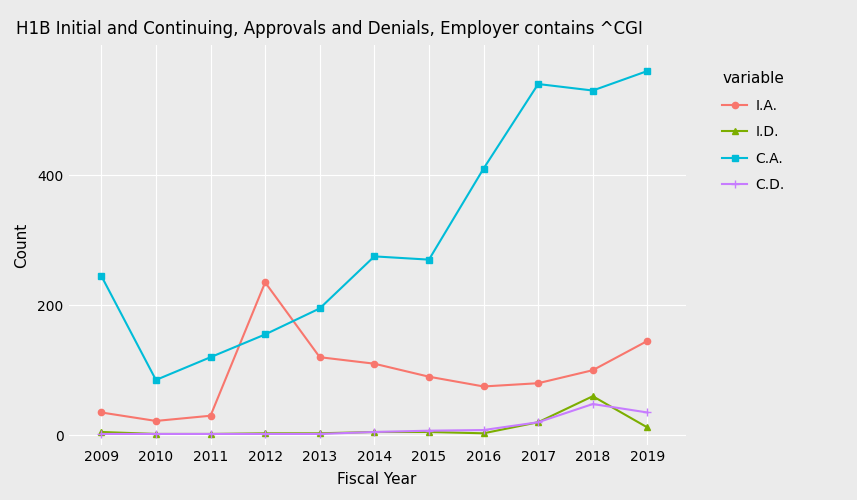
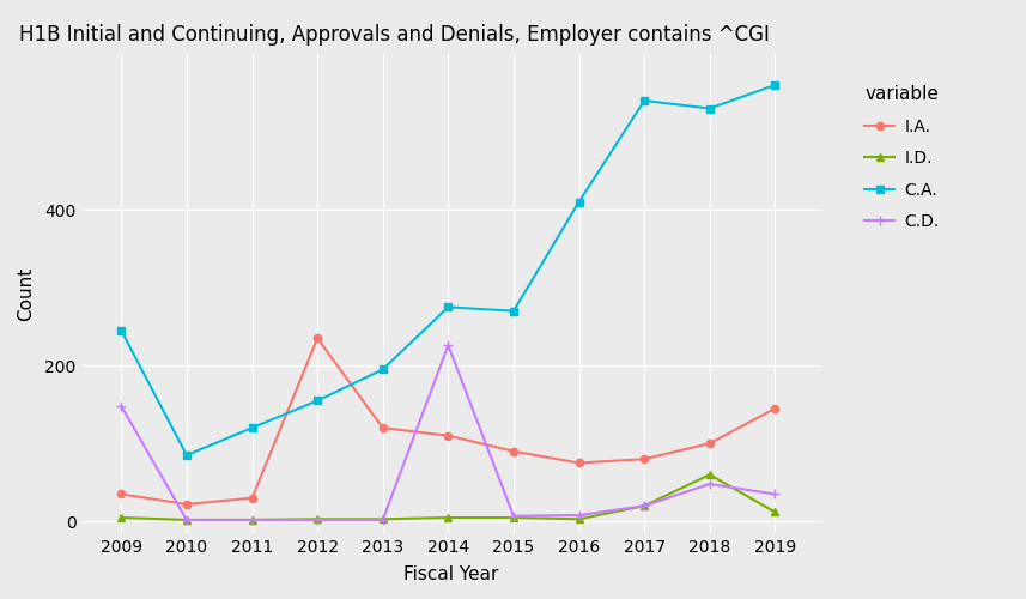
C.D./2009: 2 -> 148
C.D./2014: 5 -> 226
